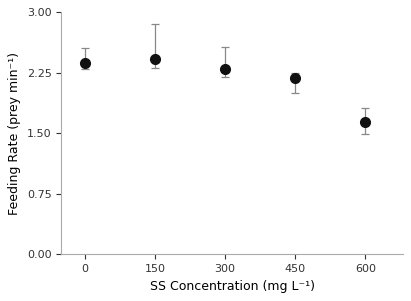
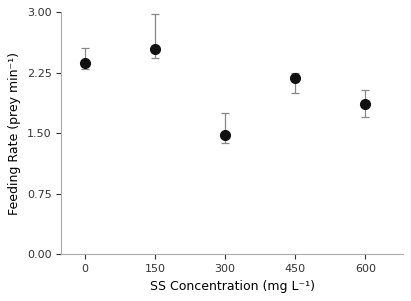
150: 2.42 -> 2.54
300: 2.30 -> 1.48
600: 1.65 -> 1.86
